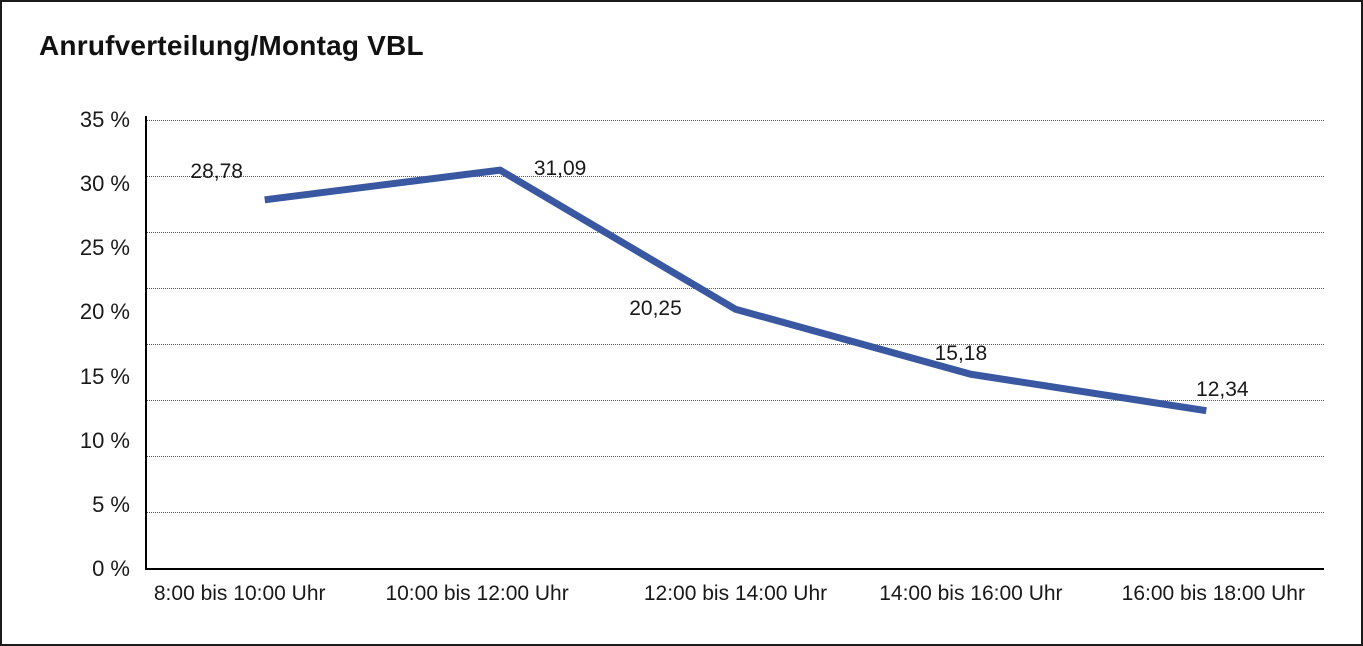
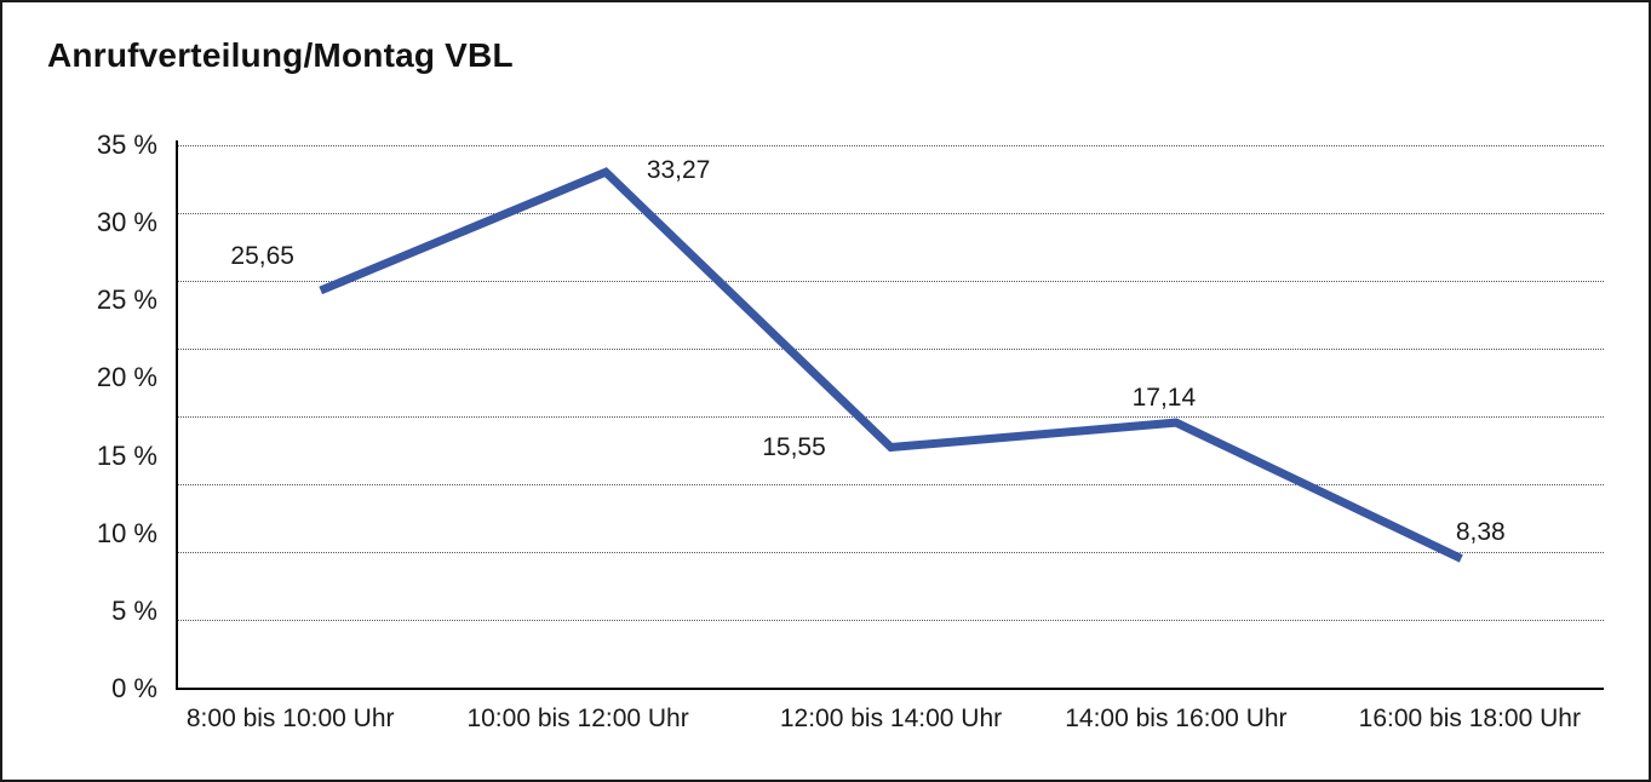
8:00 bis 10:00 Uhr: 28,78 -> 25,65
10:00 bis 12:00 Uhr: 31,09 -> 33,27
12:00 bis 14:00 Uhr: 20,25 -> 15,55
14:00 bis 16:00 Uhr: 15,18 -> 17,14
16:00 bis 18:00 Uhr: 12,34 -> 8,38
